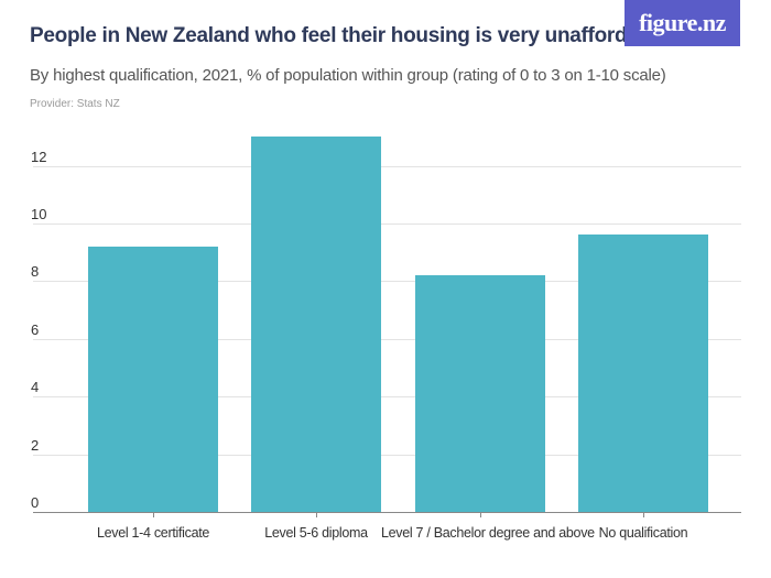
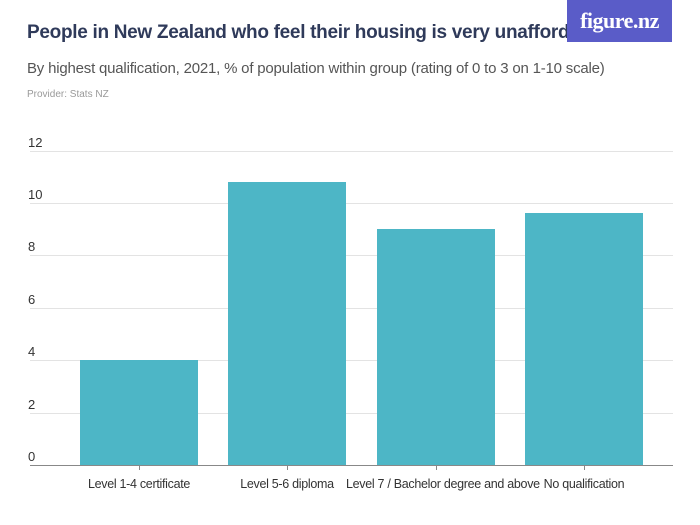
Level 1-4 certificate: 9.2 -> 4.0
Level 5-6 diploma: 13.0 -> 10.8
Level 7 / Bachelor degree and above: 8.2 -> 9.0
